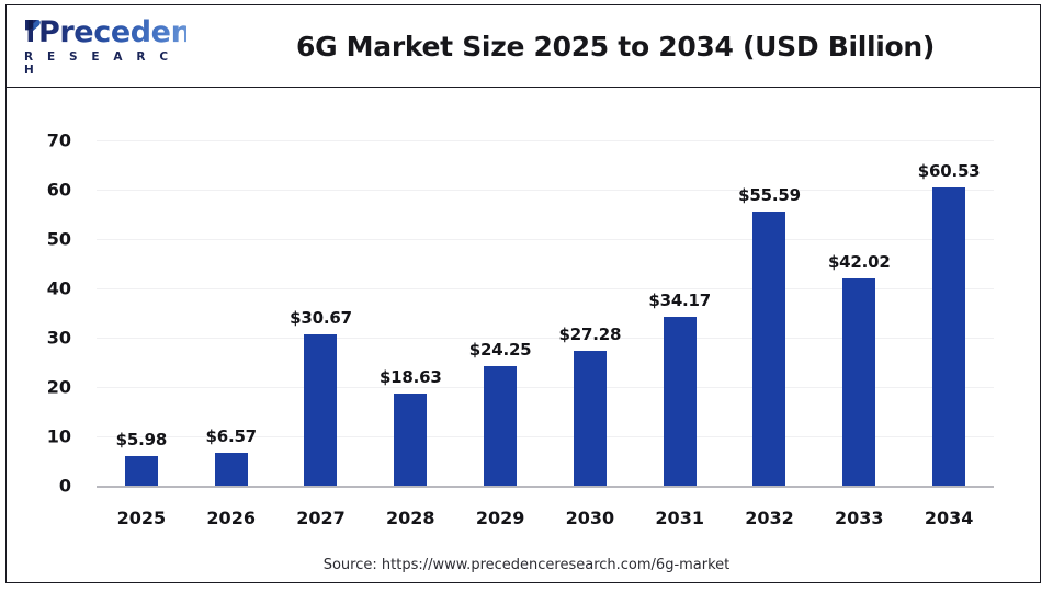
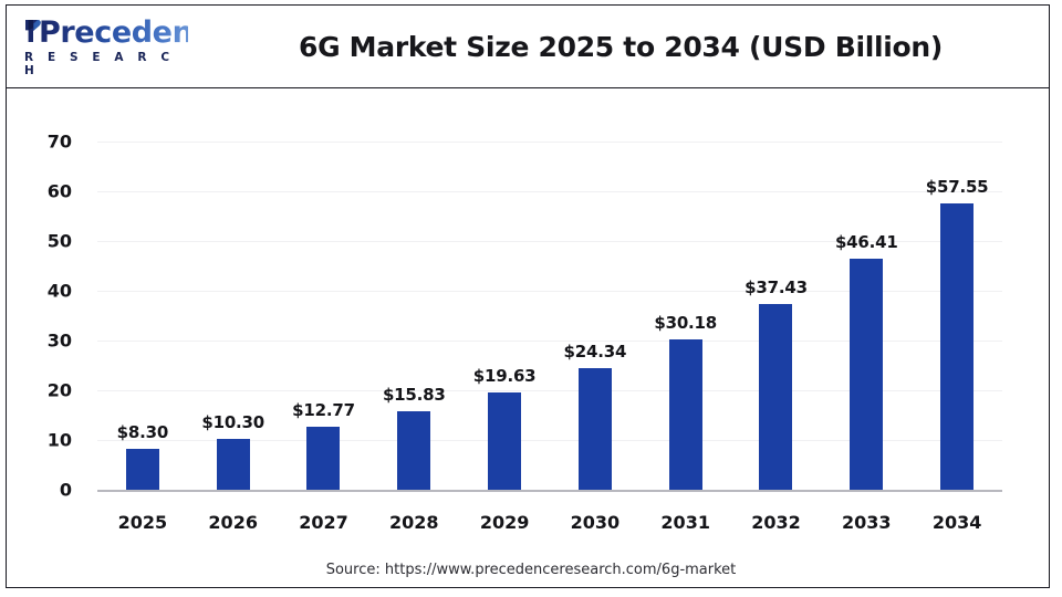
2025: $5.98 -> $8.30
2026: $6.57 -> $10.30
2027: $30.67 -> $12.77
2028: $18.63 -> $15.83
2029: $24.25 -> $19.63
2030: $27.28 -> $24.34
2031: $34.17 -> $30.18
2032: $55.59 -> $37.43
2033: $42.02 -> $46.41
2034: $60.53 -> $57.55
